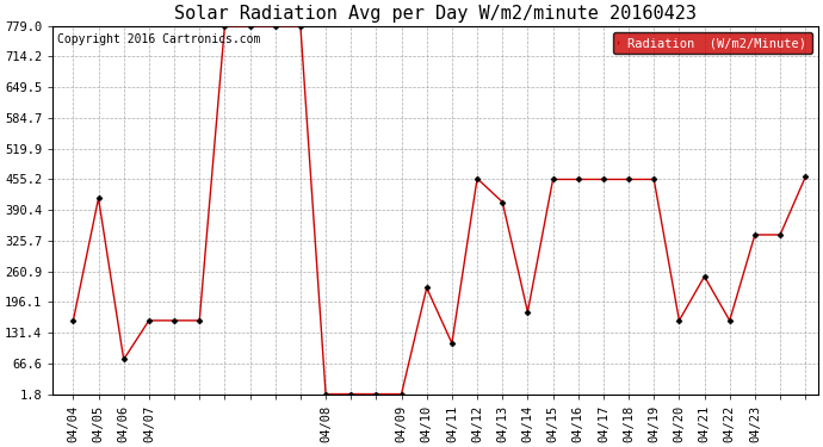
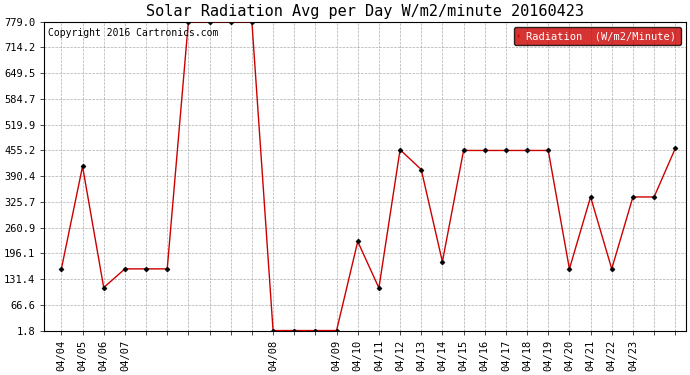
04/06: 75 -> 110
04/21: 250 -> 338
